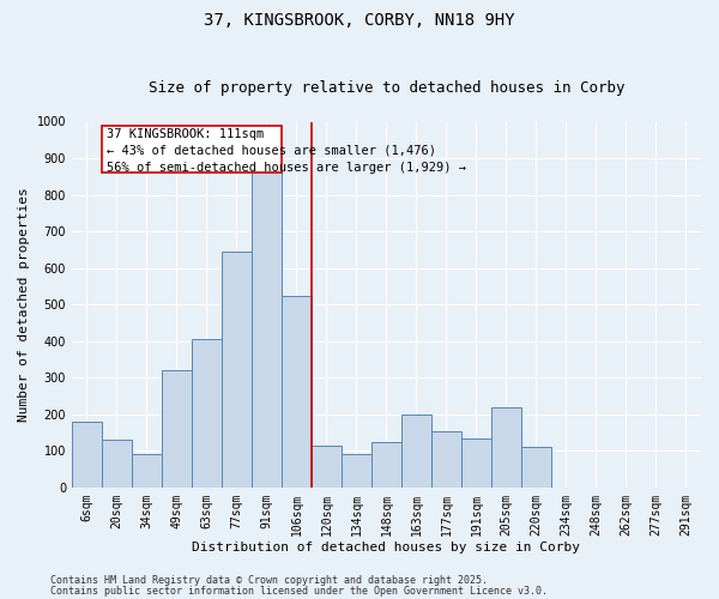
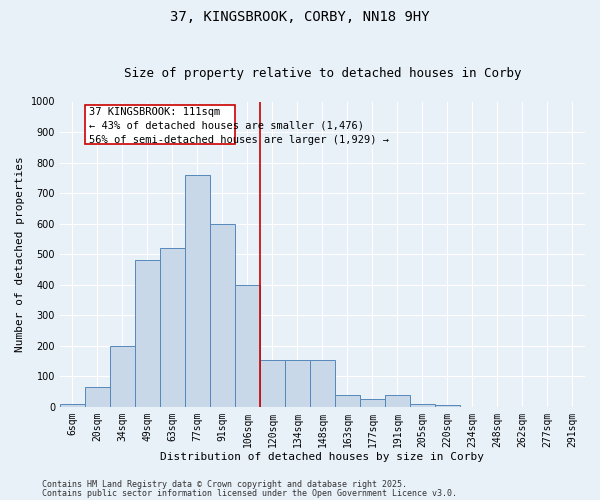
6sqm: 180 -> 10
20sqm: 130 -> 65
34sqm: 90 -> 200
49sqm: 320 -> 480
63sqm: 405 -> 520
77sqm: 645 -> 760
91sqm: 865 -> 600
106sqm: 525 -> 400
120sqm: 115 -> 155
134sqm: 90 -> 155
148sqm: 125 -> 155
163sqm: 200 -> 40
177sqm: 155 -> 25
191sqm: 135 -> 40
205sqm: 220 -> 10
220sqm: 110 -> 5
